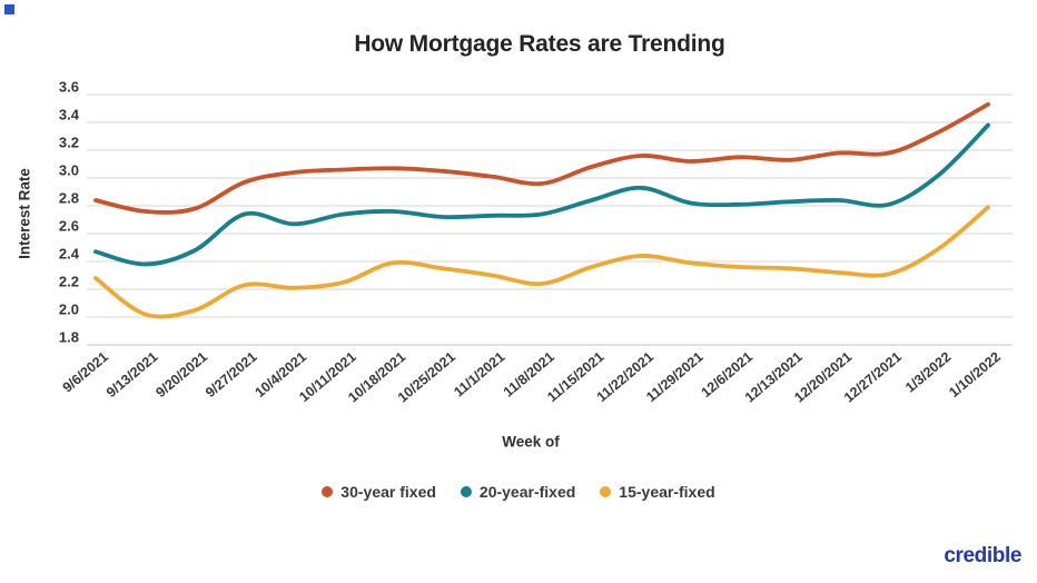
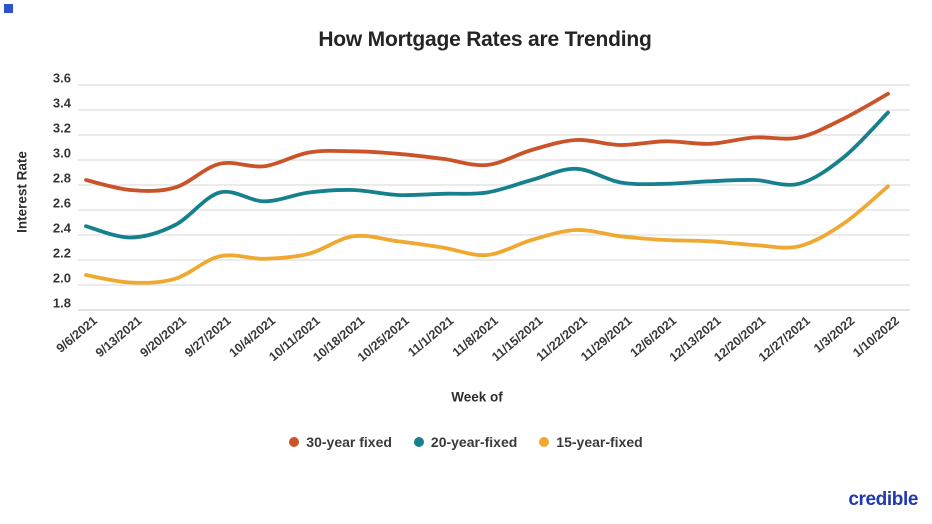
15-year-fixed/9/6/2021: 2.28 -> 2.08
30-year fixed/10/4/2021: 3.04 -> 2.95
